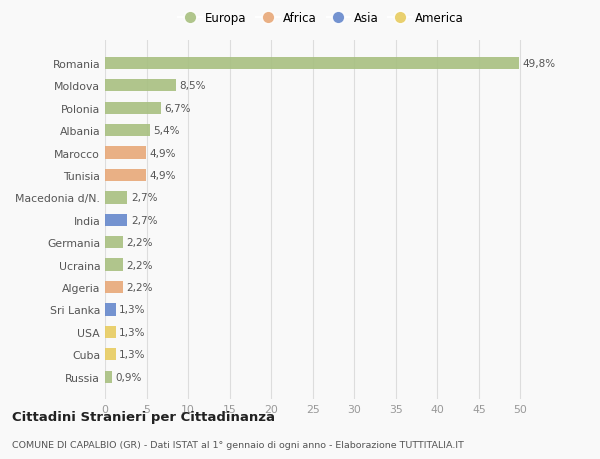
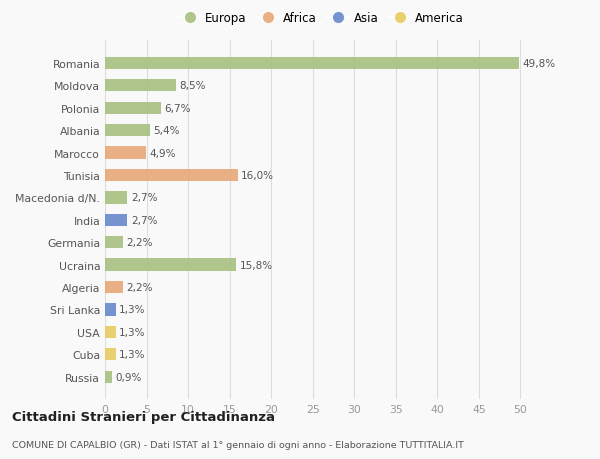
Tunisia: 4,9% -> 16,0%
Ucraina: 2,2% -> 15,8%
